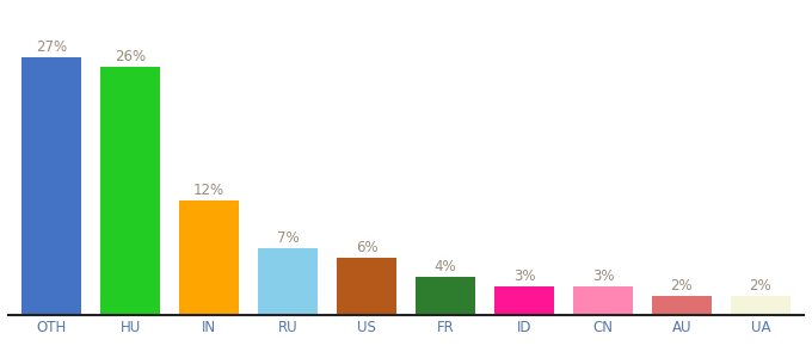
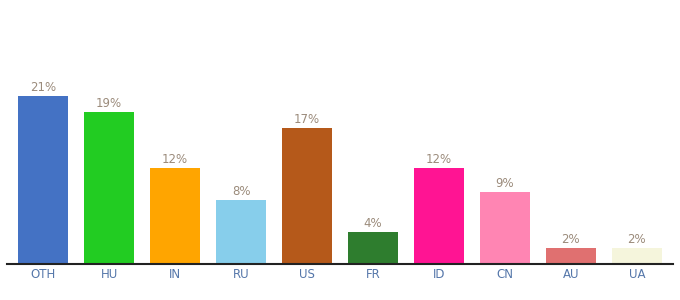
OTH: 27% -> 21%
HU: 26% -> 19%
RU: 7% -> 8%
US: 6% -> 17%
ID: 3% -> 12%
CN: 3% -> 9%
